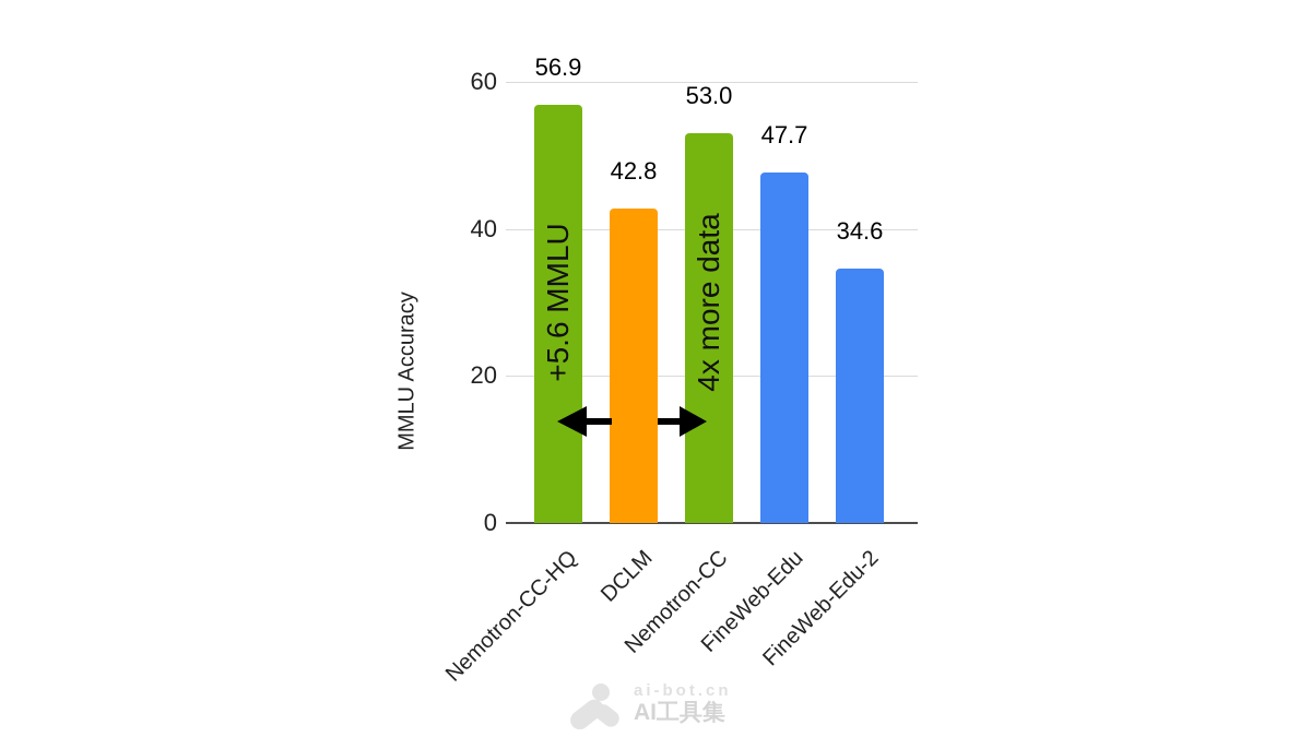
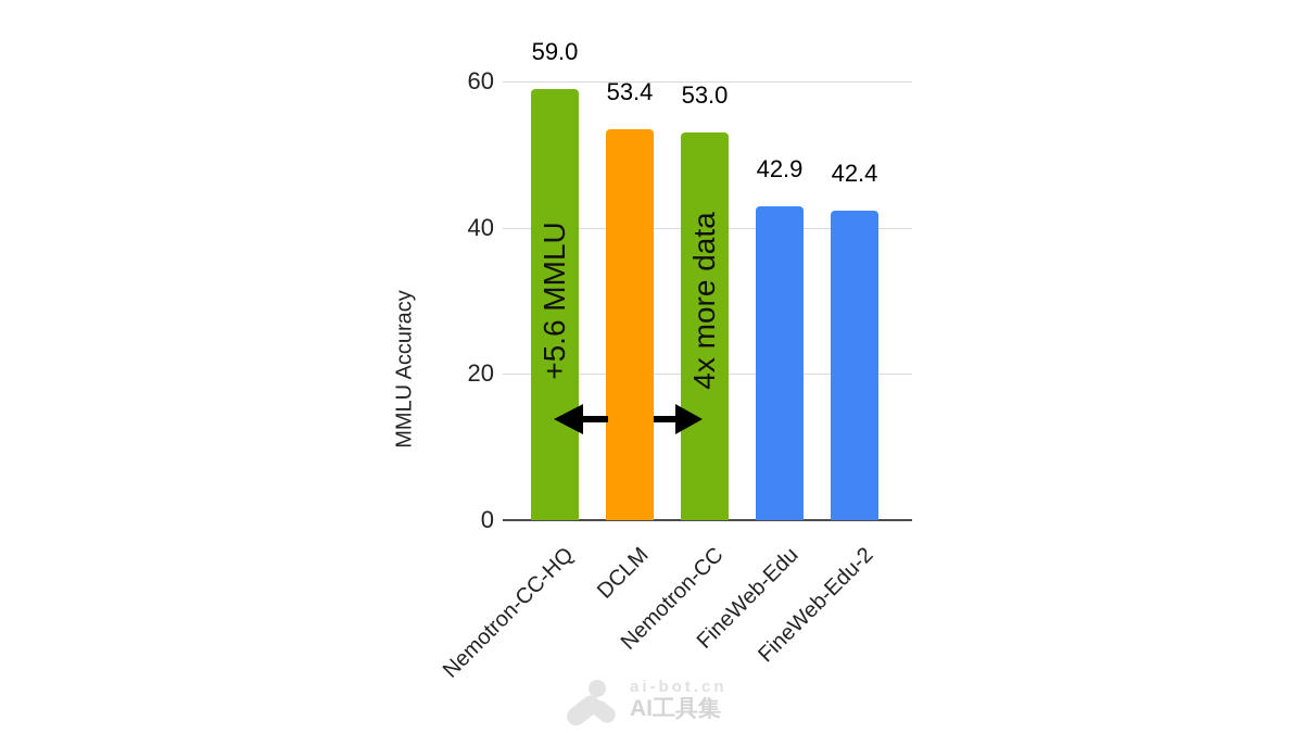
Nemotron-CC-HQ: 56.9 -> 59.0
DCLM: 42.8 -> 53.4
FineWeb-Edu: 47.7 -> 42.9
FineWeb-Edu-2: 34.6 -> 42.4
